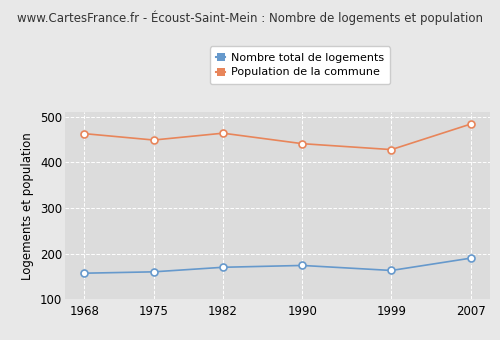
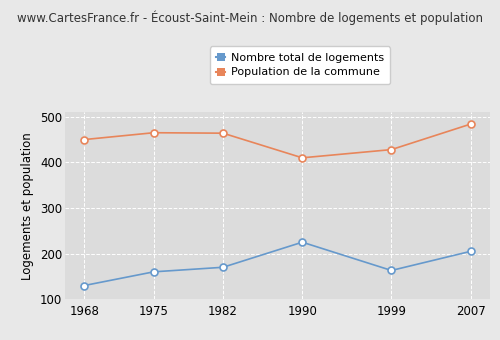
Nombre total de logements/1968: 157 -> 130
Population de la commune/1968: 463 -> 450
Population de la commune/1975: 449 -> 465
Nombre total de logements/1990: 174 -> 225
Population de la commune/1990: 441 -> 410
Nombre total de logements/2007: 190 -> 205
